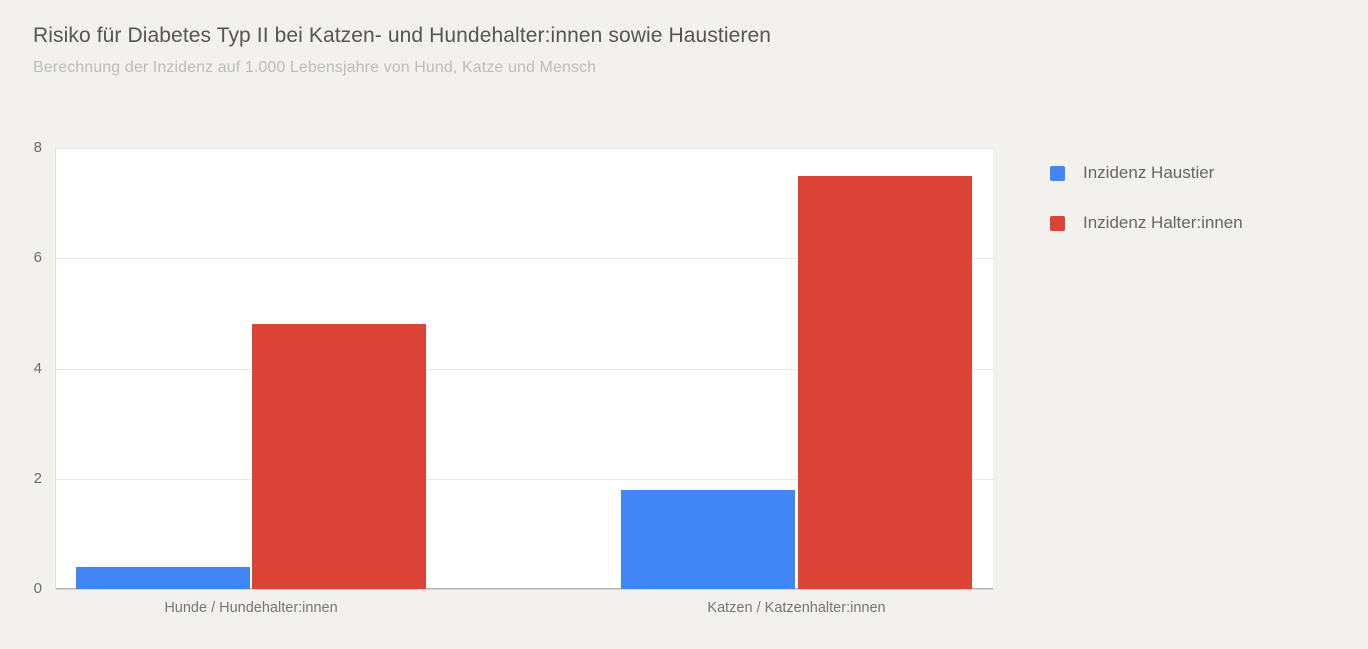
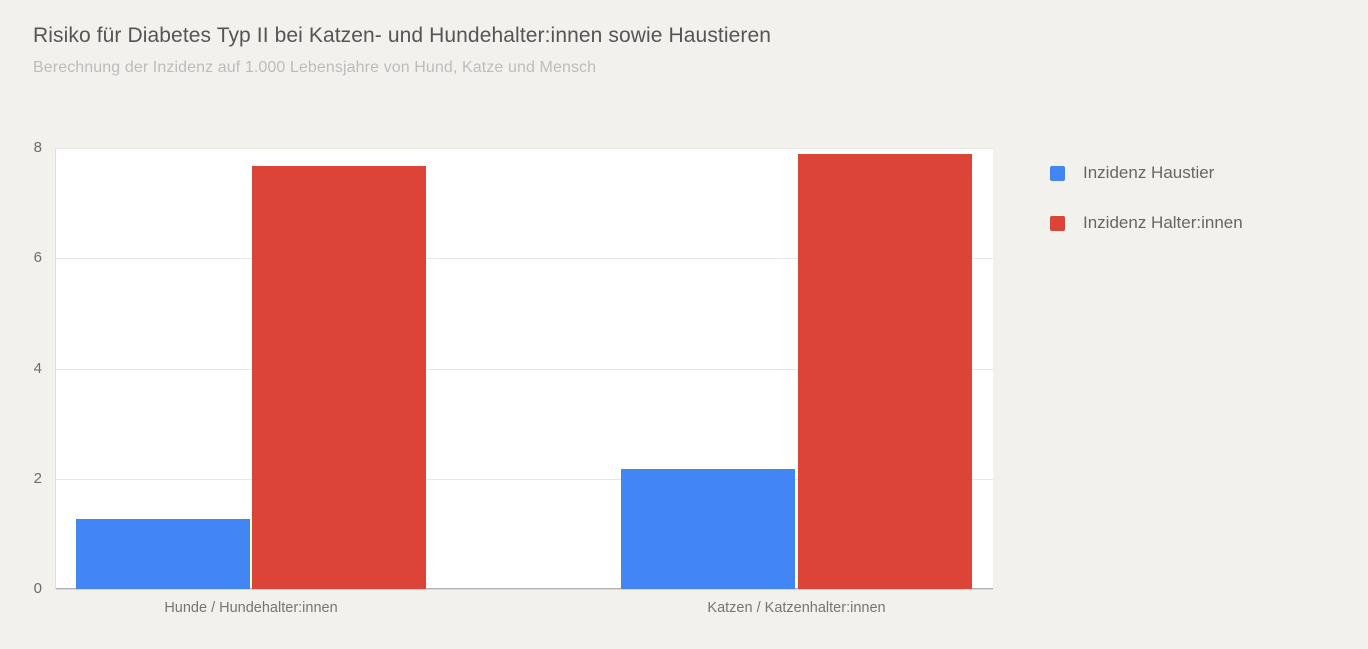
Inzidenz Haustier/Hunde / Hundehalter:innen: 0.4 -> 1.3
Inzidenz Halter:innen/Hunde / Hundehalter:innen: 4.8 -> 7.7
Inzidenz Haustier/Katzen / Katzenhalter:innen: 1.8 -> 2.2
Inzidenz Halter:innen/Katzen / Katzenhalter:innen: 7.5 -> 7.9
